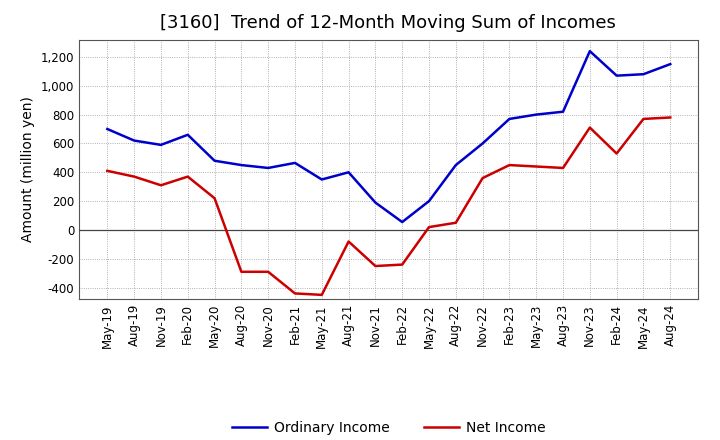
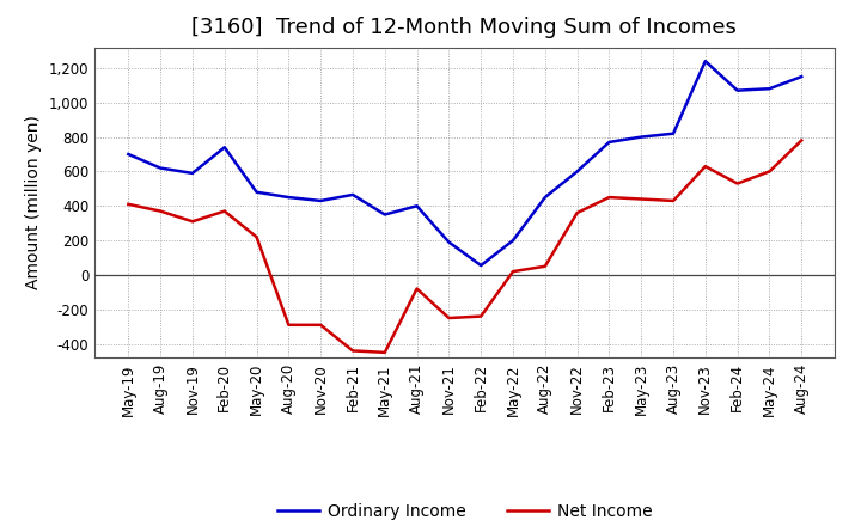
Ordinary Income/Feb-20: 660 -> 740
Net Income/Nov-23: 710 -> 630
Net Income/May-24: 770 -> 600
